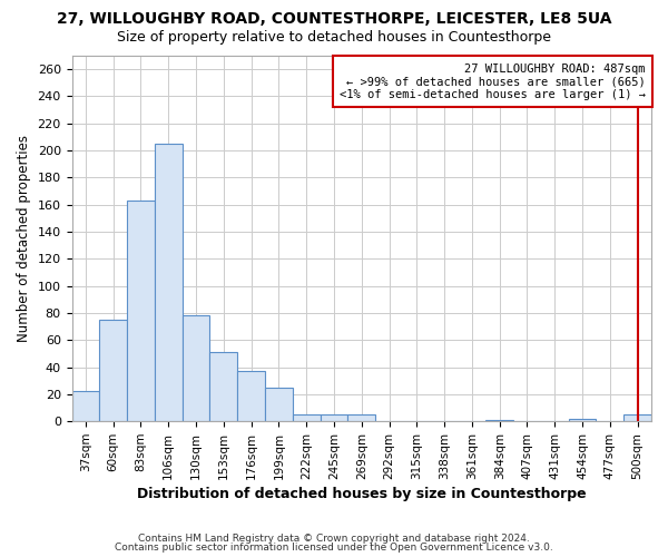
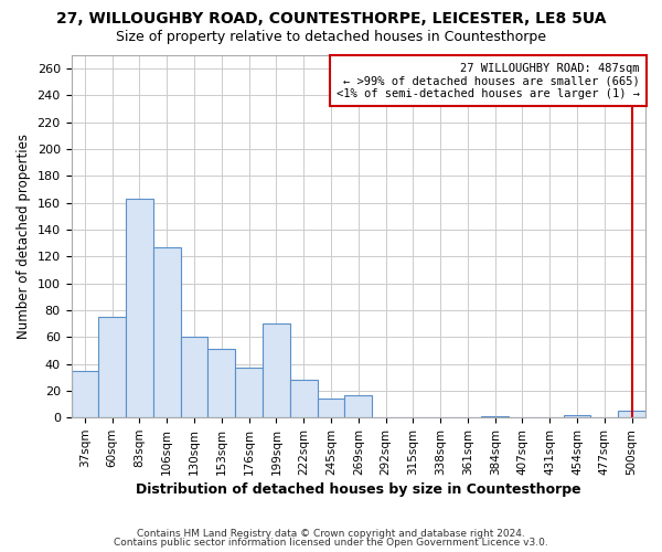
37sqm: 22 -> 35
106sqm: 205 -> 127
130sqm: 78 -> 60
199sqm: 25 -> 70
222sqm: 5 -> 28
245sqm: 5 -> 14
269sqm: 5 -> 17
